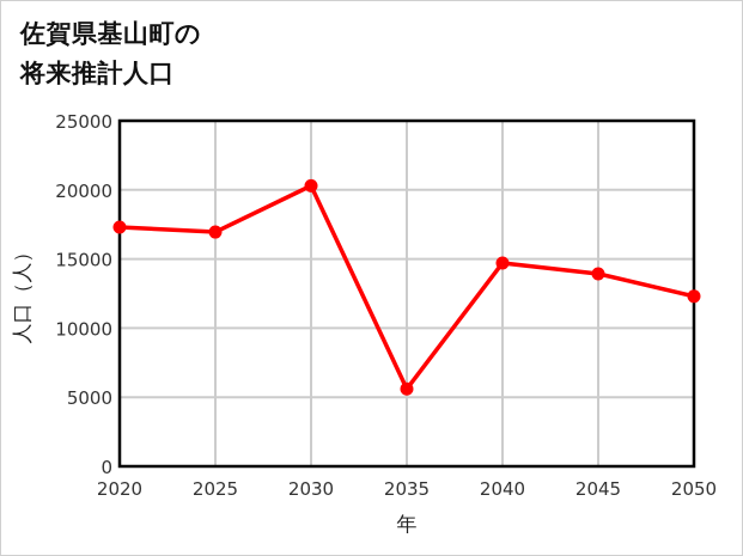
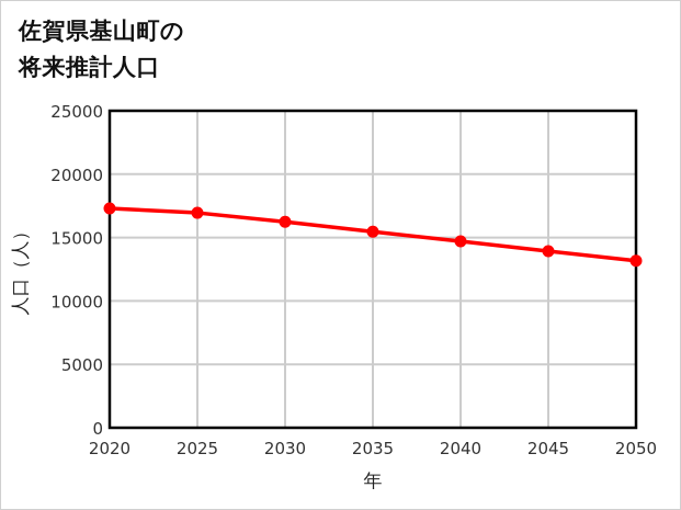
2030: 20300 -> 16200
2035: 5600 -> 15500
2050: 12300 -> 13200
